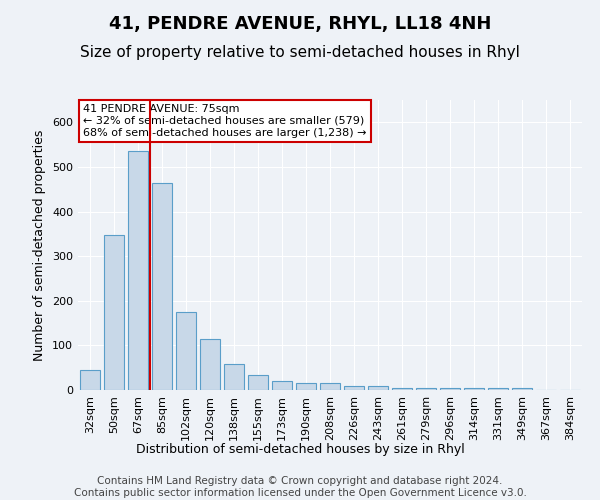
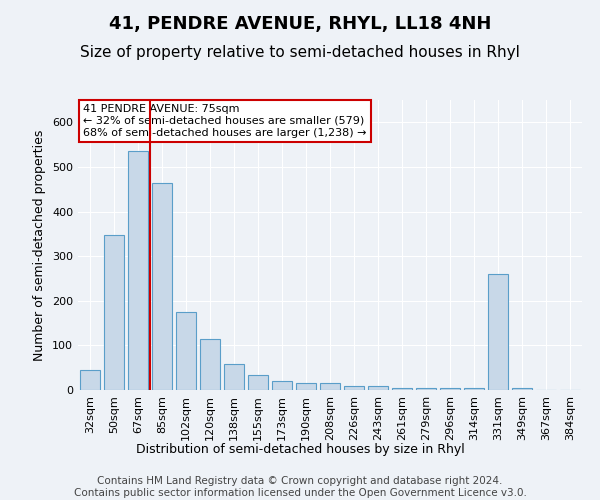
331sqm: 5 -> 260
